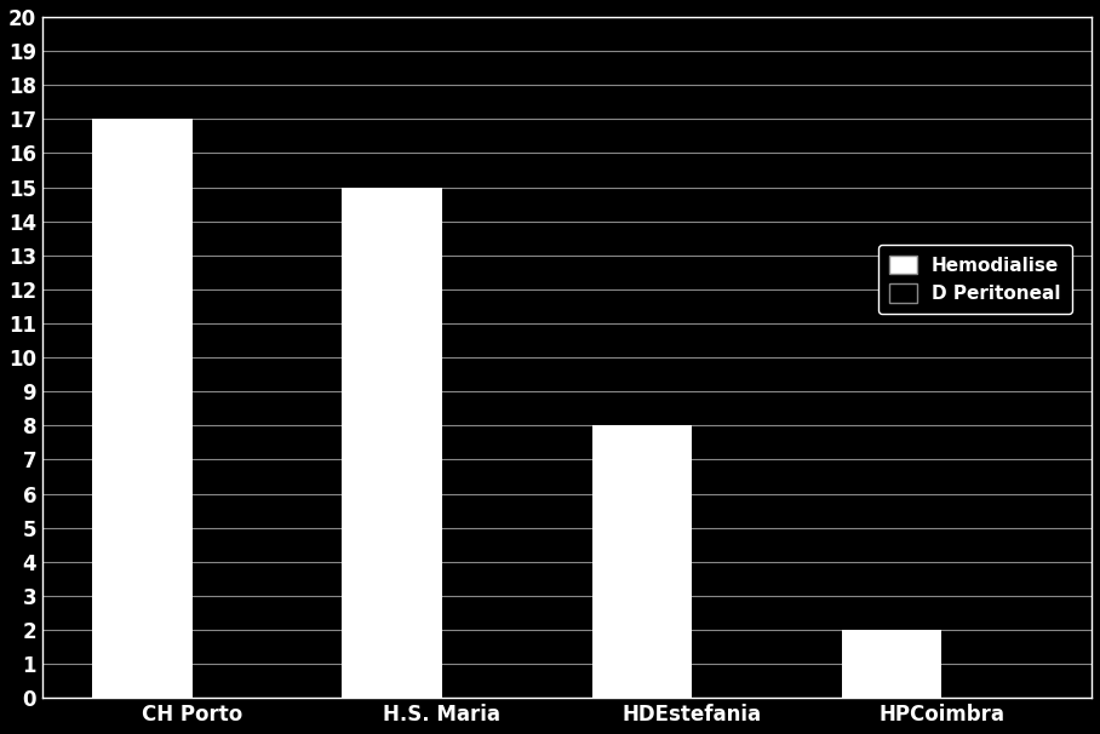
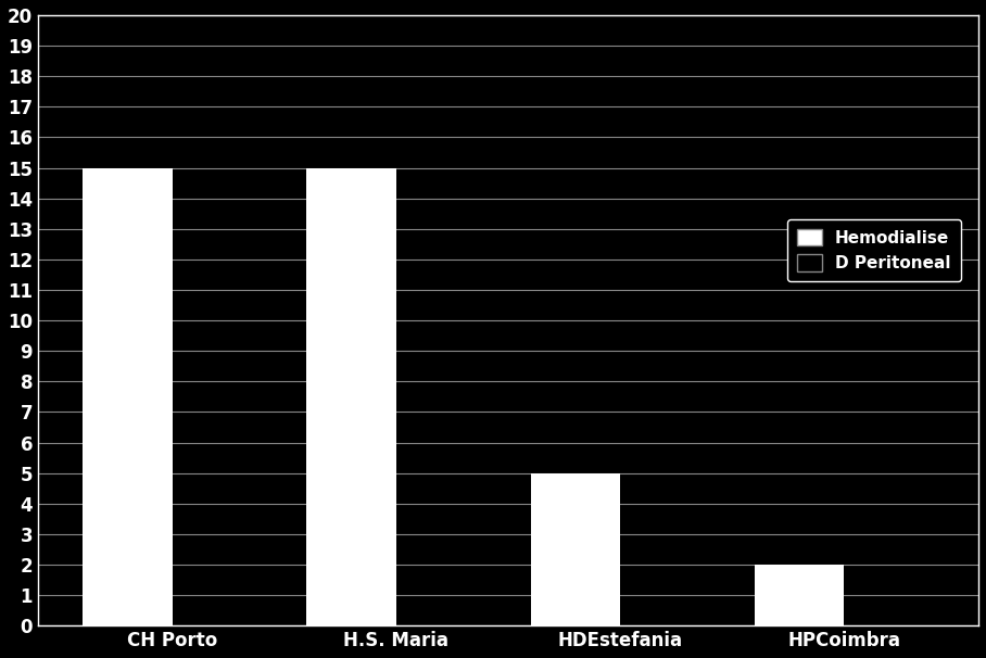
Hemodialise/CH Porto: 17 -> 15
Hemodialise/HDEstefania: 8 -> 5
